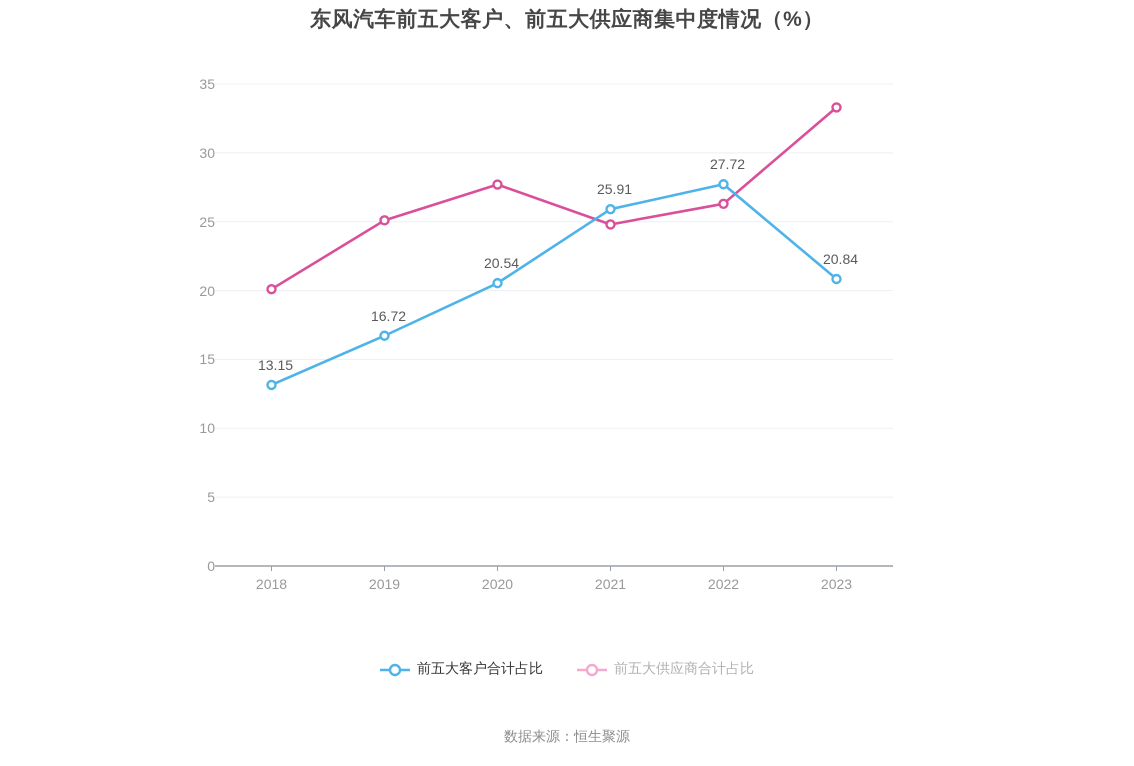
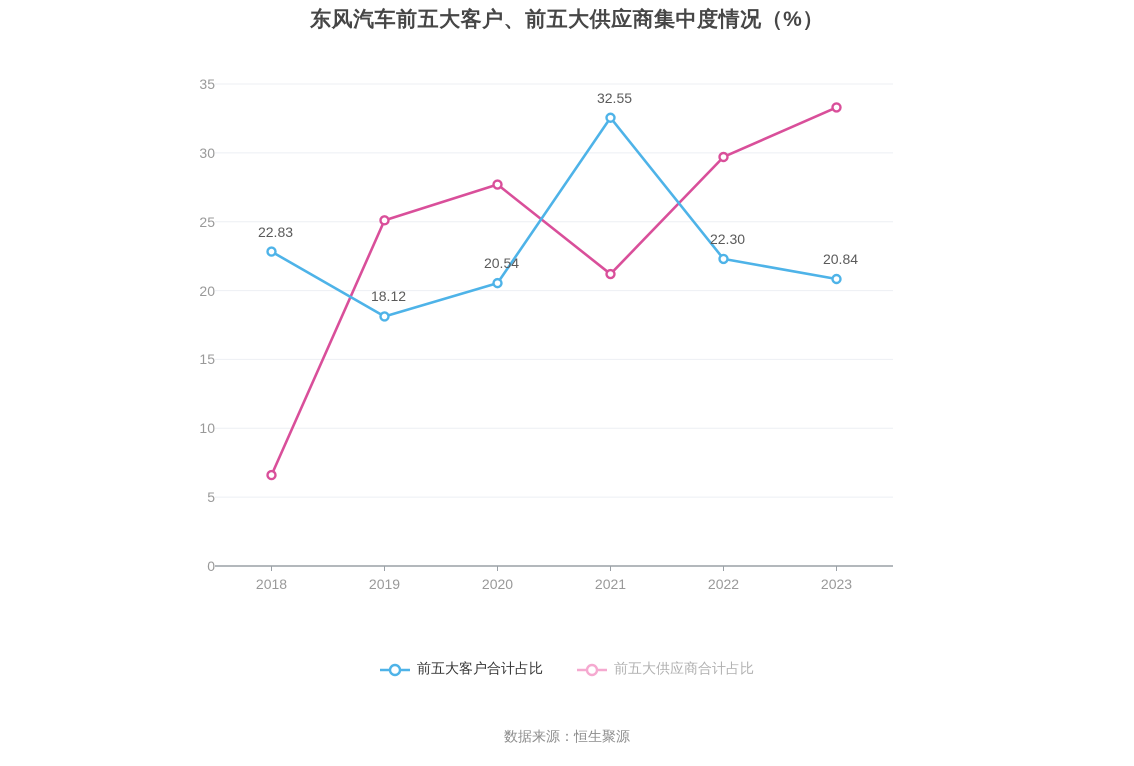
前五大客户合计占比/2018: 13.15 -> 22.83
前五大供应商合计占比/2018: 20.1 -> 6.6
前五大客户合计占比/2019: 16.72 -> 18.12
前五大客户合计占比/2021: 25.91 -> 32.55
前五大供应商合计占比/2021: 24.8 -> 21.2
前五大客户合计占比/2022: 27.72 -> 22.30
前五大供应商合计占比/2022: 26.3 -> 29.7
